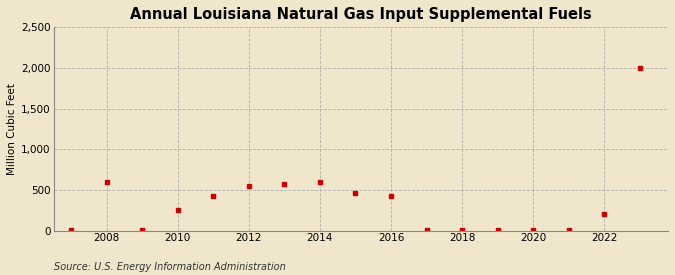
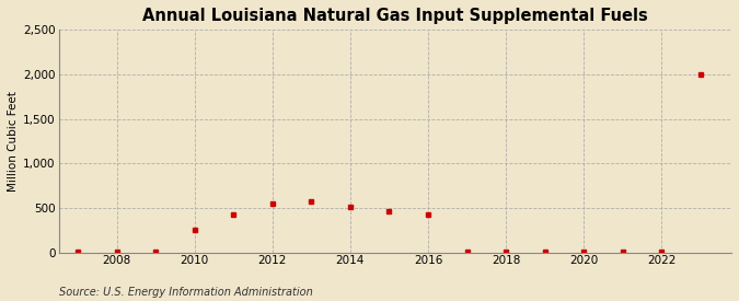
2008: 600 -> 0
2014: 600 -> 510
2022: 200 -> 0
